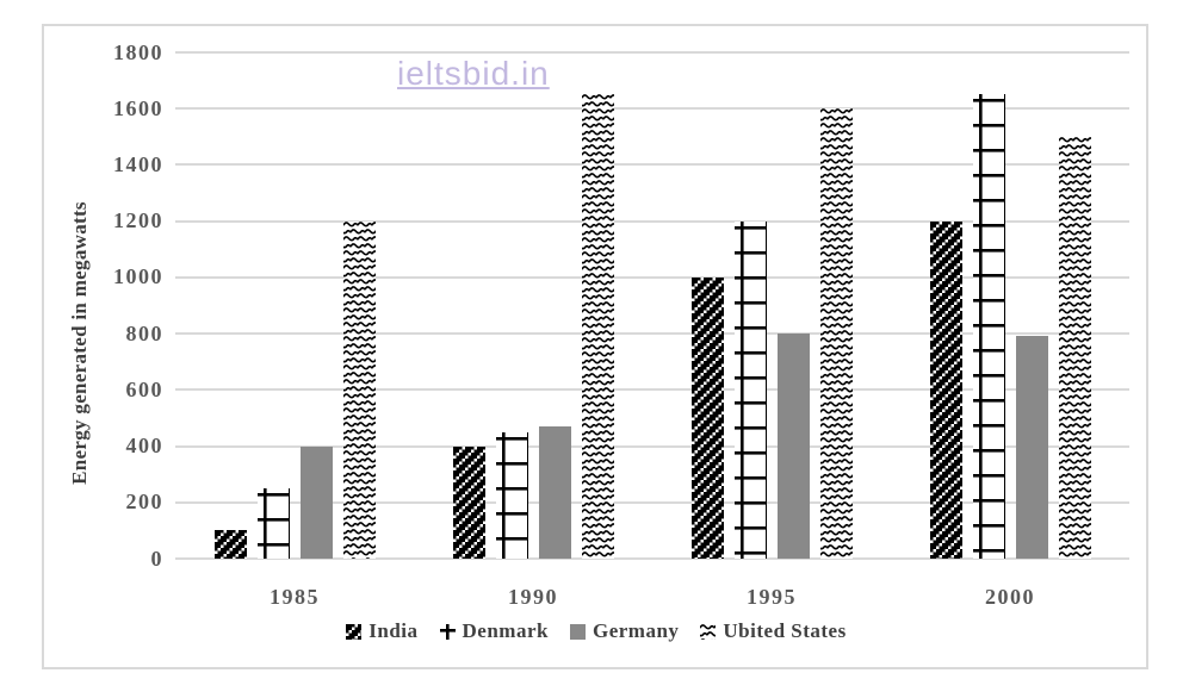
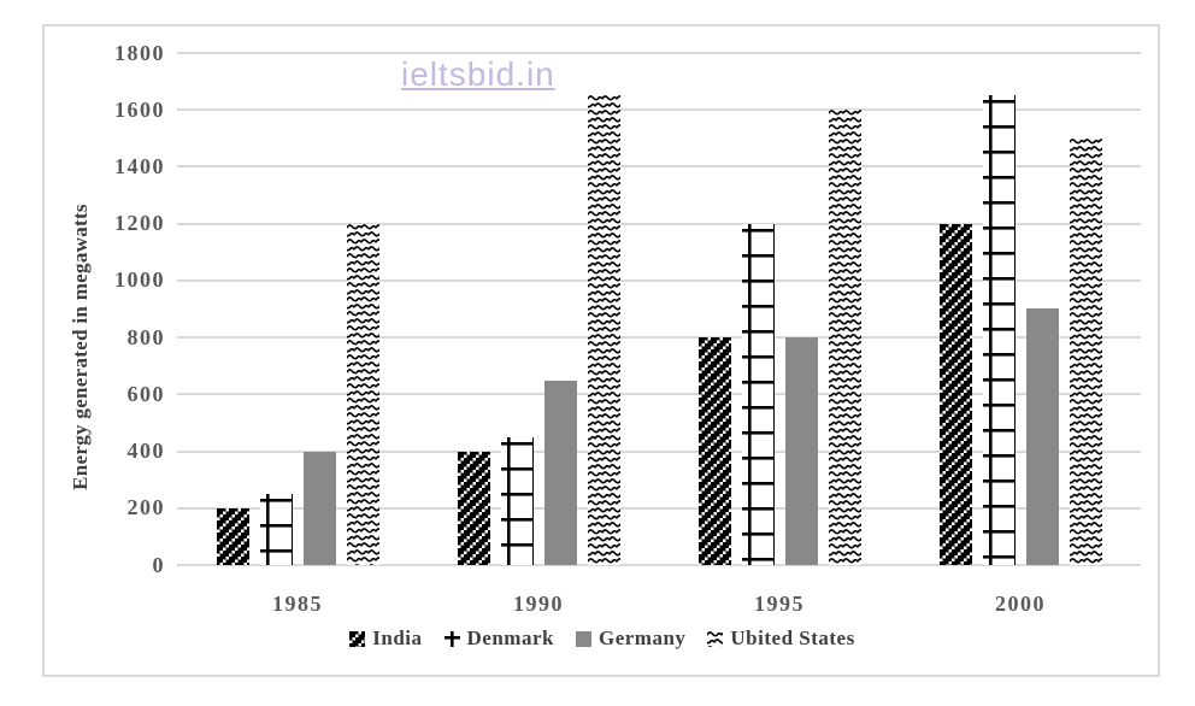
India/1985: 100 -> 200
Germany/1990: 470 -> 650
India/1995: 1000 -> 800
Germany/2000: 790 -> 900
